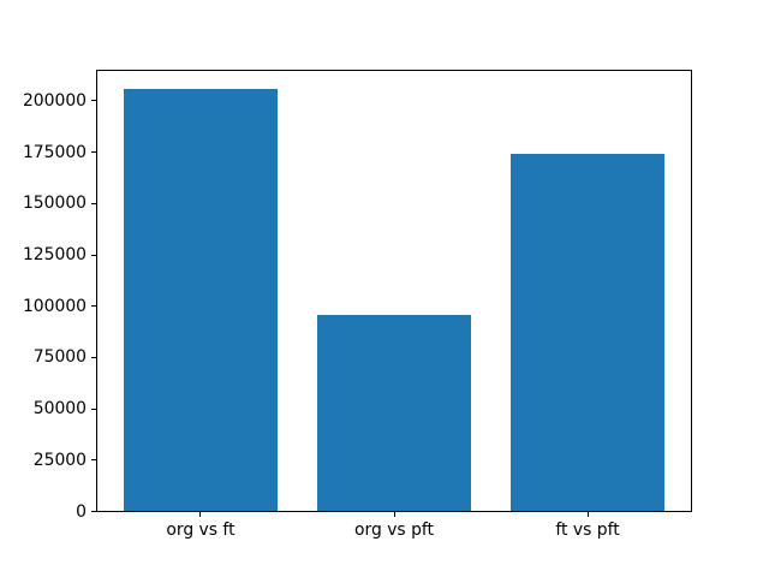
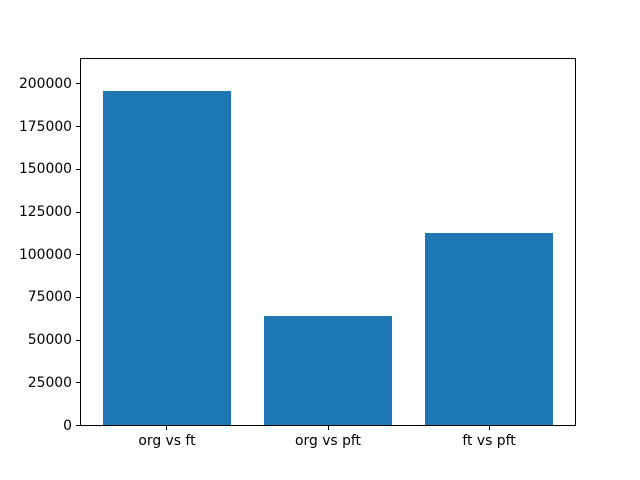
org vs ft: 206000 -> 196000
org vs pft: 96000 -> 64000
ft vs pft: 174000 -> 113000
